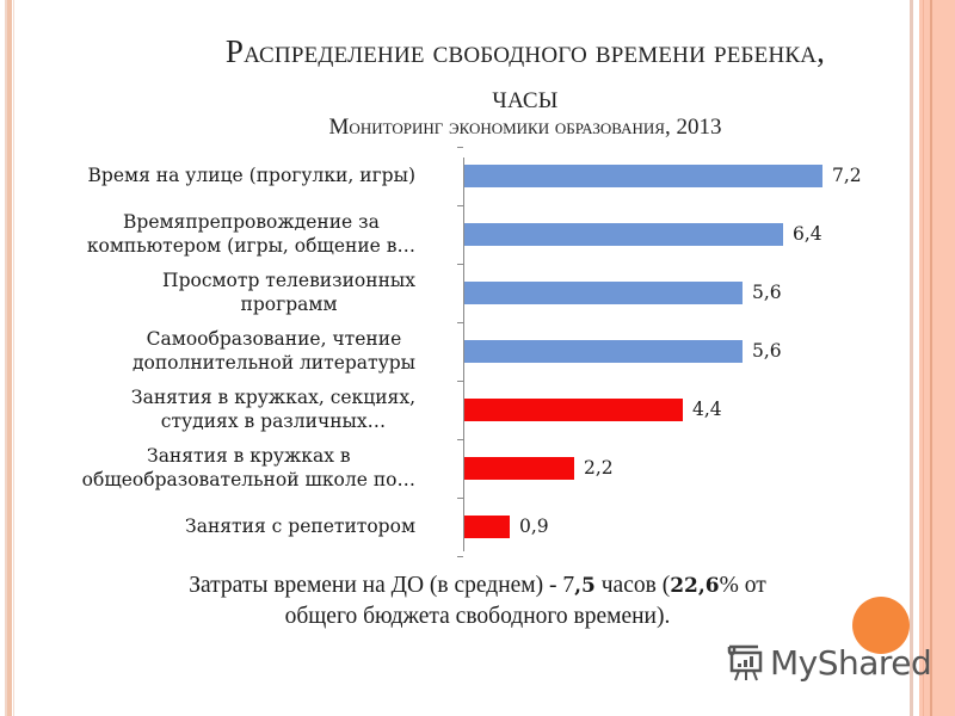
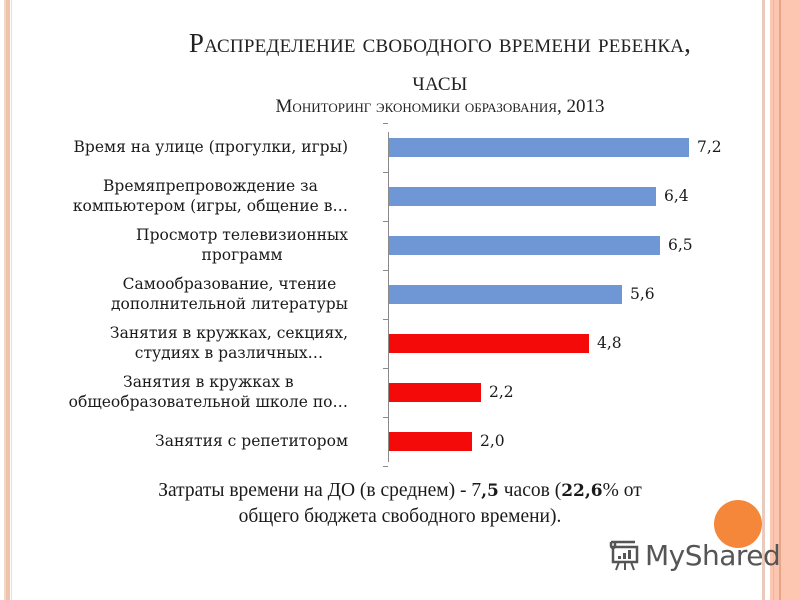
Просмотр телевизионных программ: 5,6 -> 6,5
Занятия в кружках, секциях, студиях в различных…: 4,4 -> 4,8
Занятия с репетитором: 0,9 -> 2,0
